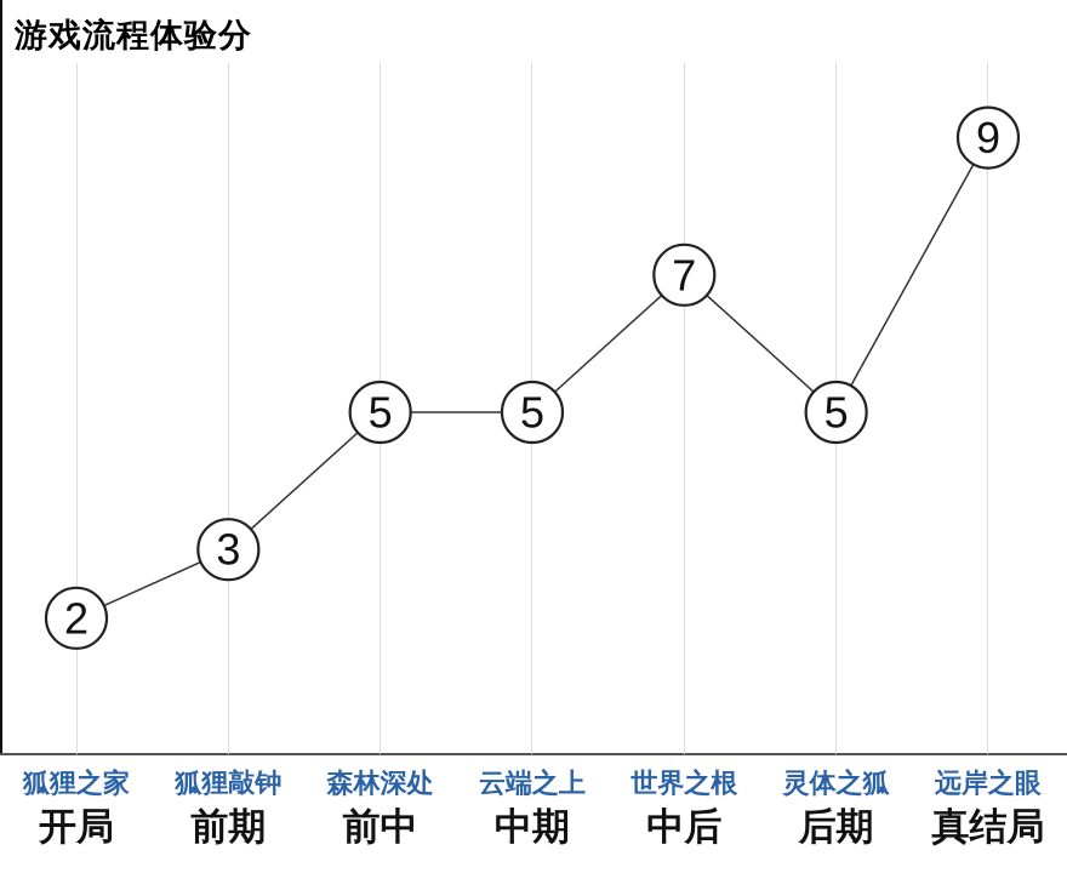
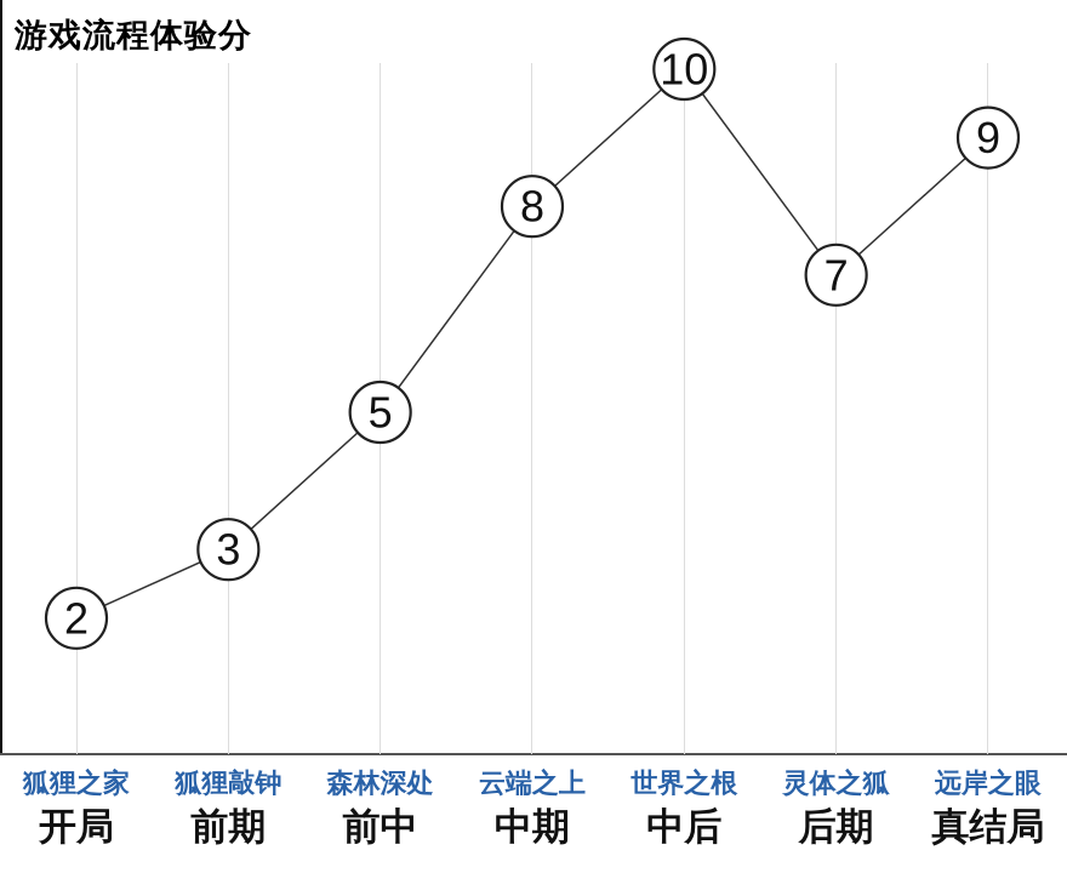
中期: 5 -> 8
中后: 7 -> 10
后期: 5 -> 7
